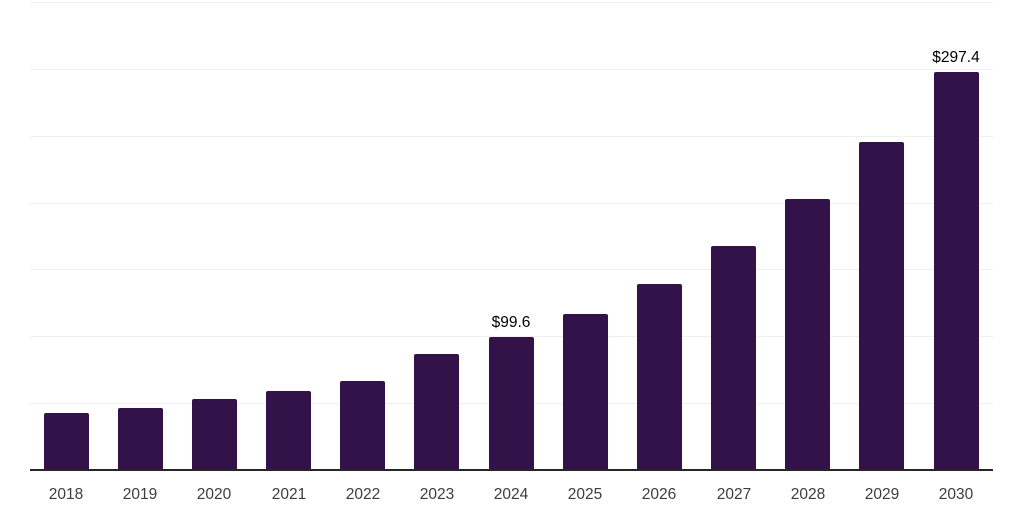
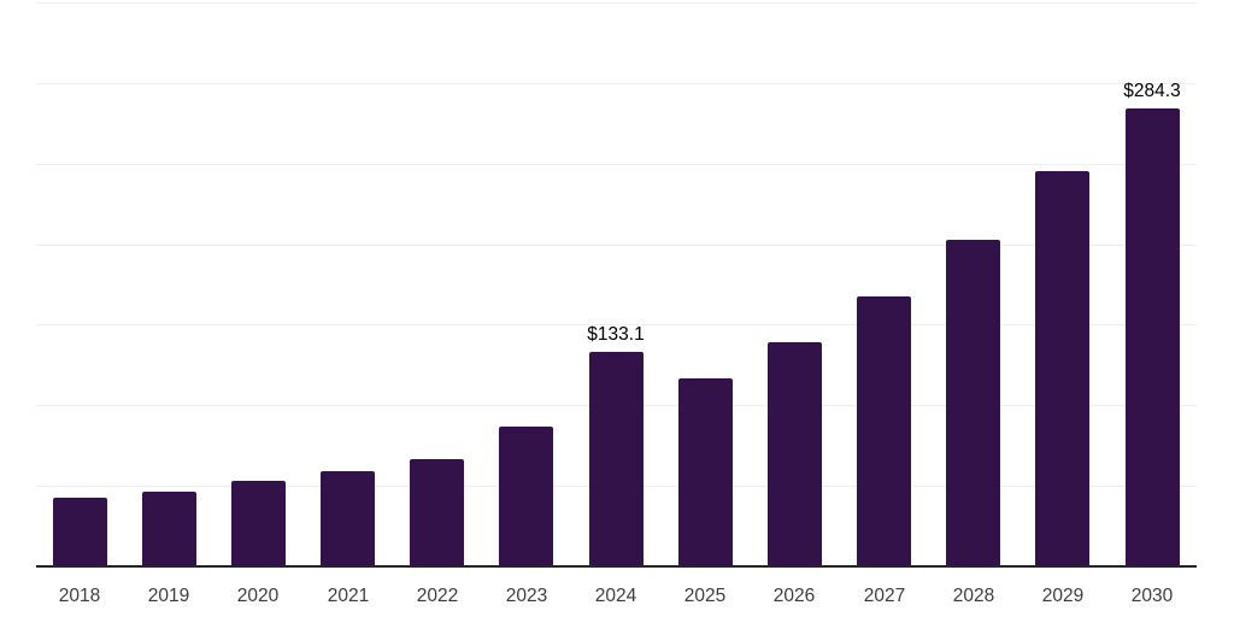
2024: $99.6 -> $133.1
2030: $297.4 -> $284.3
